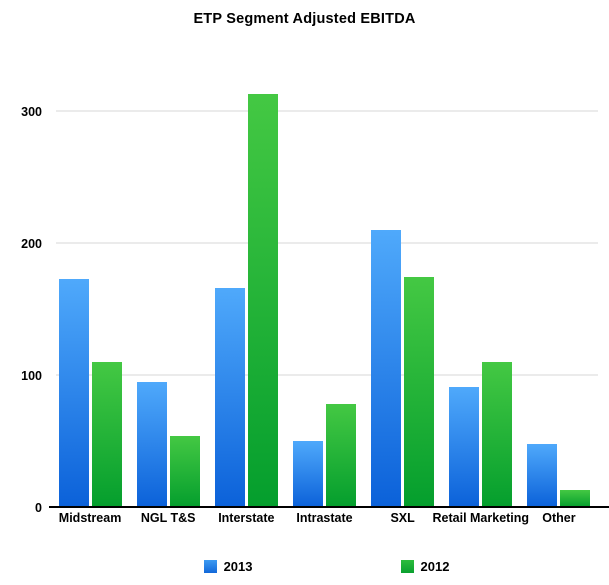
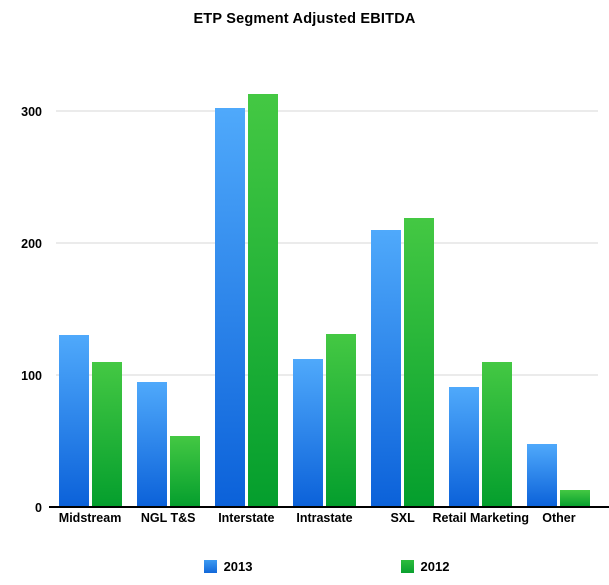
2013/Midstream: 173 -> 130
2013/Interstate: 166 -> 302
2013/Intrastate: 50 -> 112
2012/Intrastate: 78 -> 131
2012/SXL: 174 -> 219
